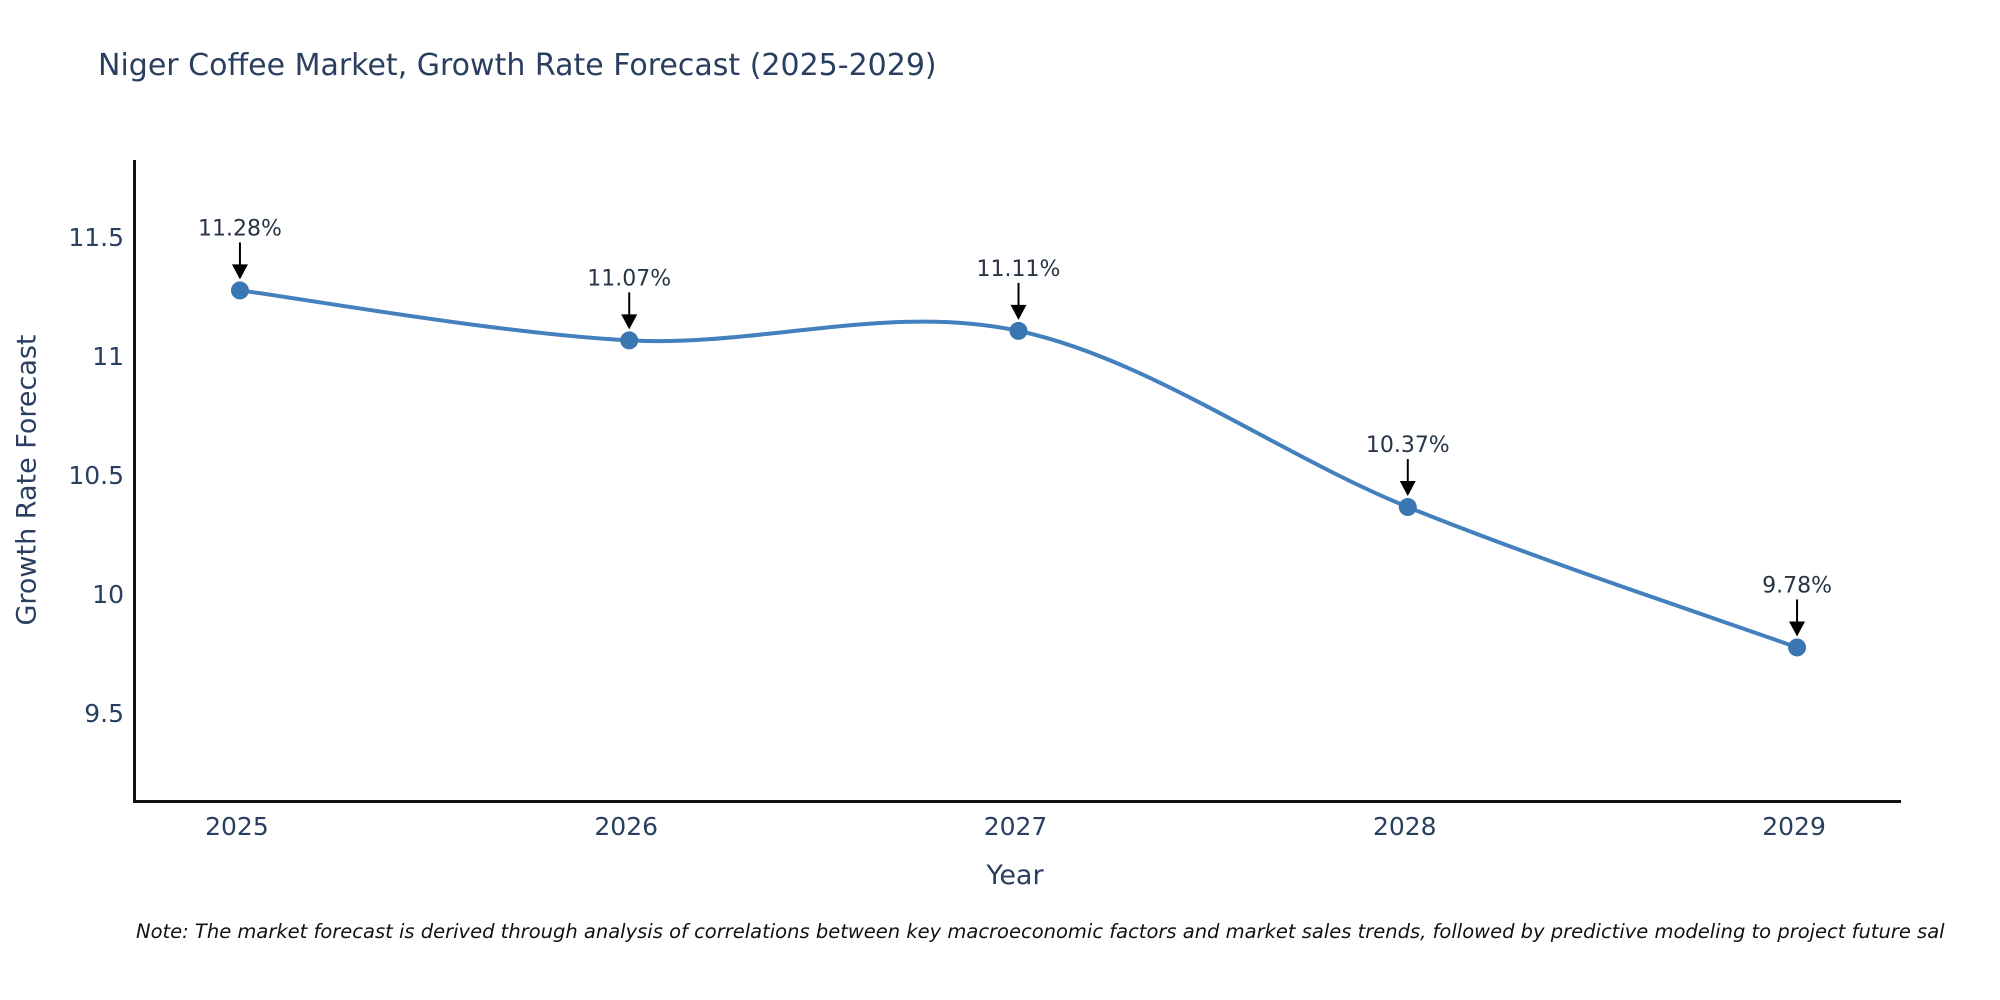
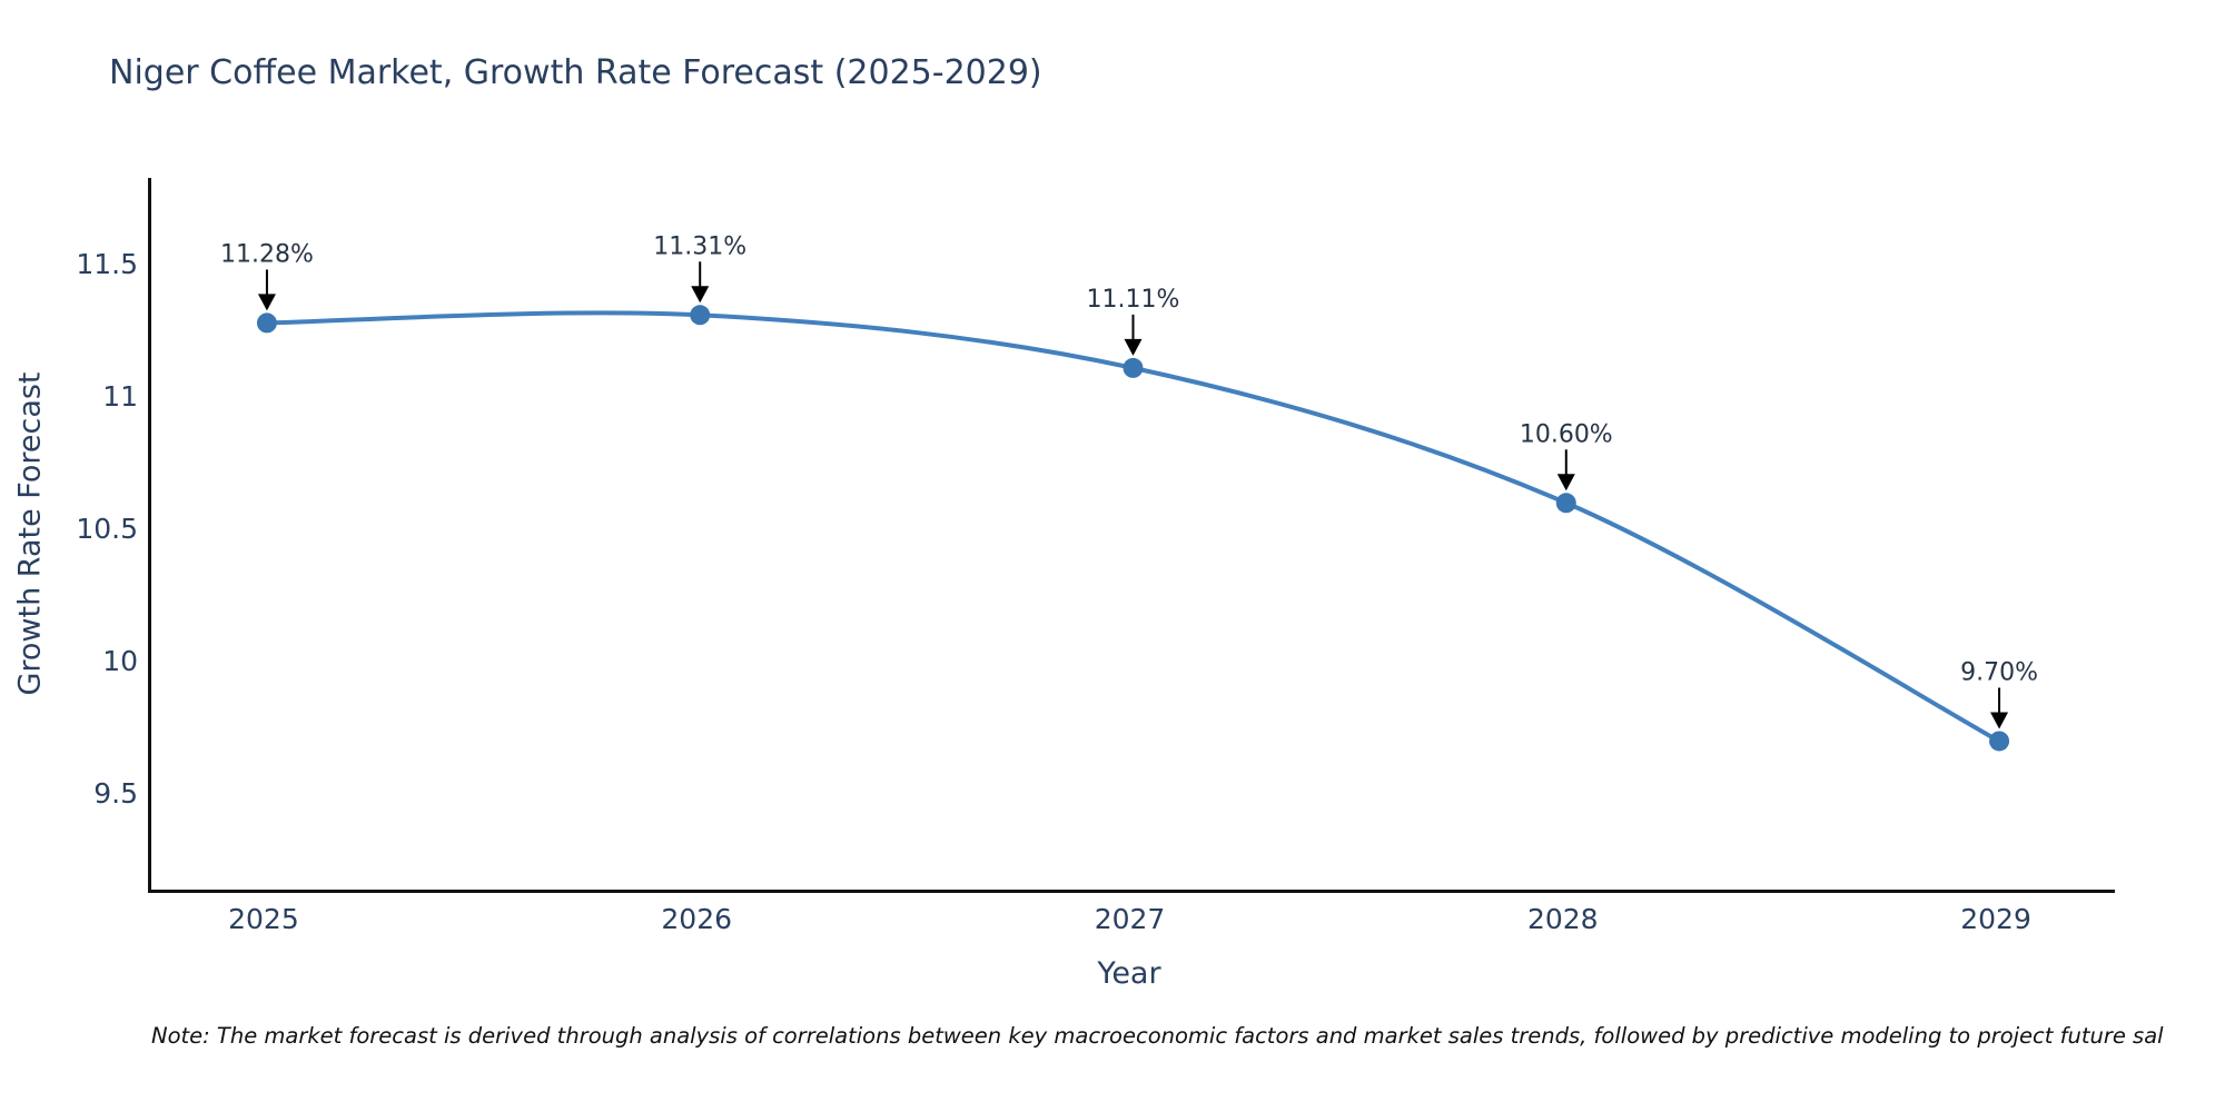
2026: 11.07% -> 11.31%
2028: 10.37% -> 10.60%
2029: 9.78% -> 9.70%
